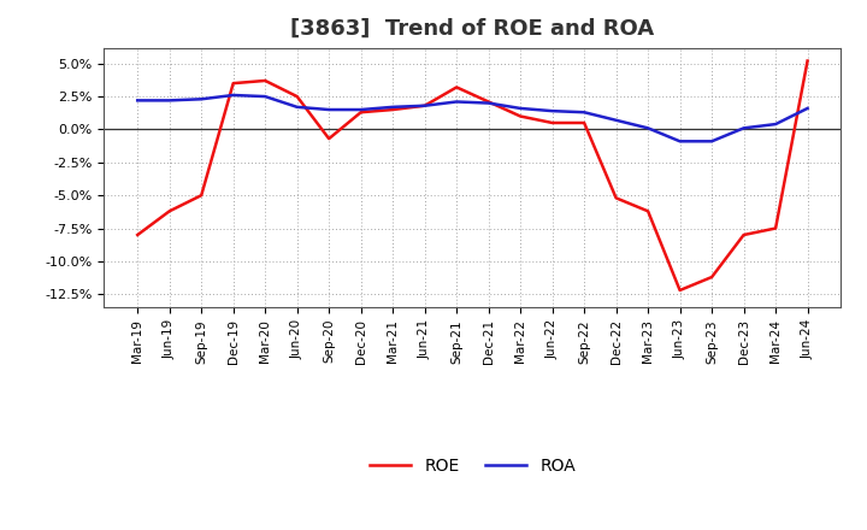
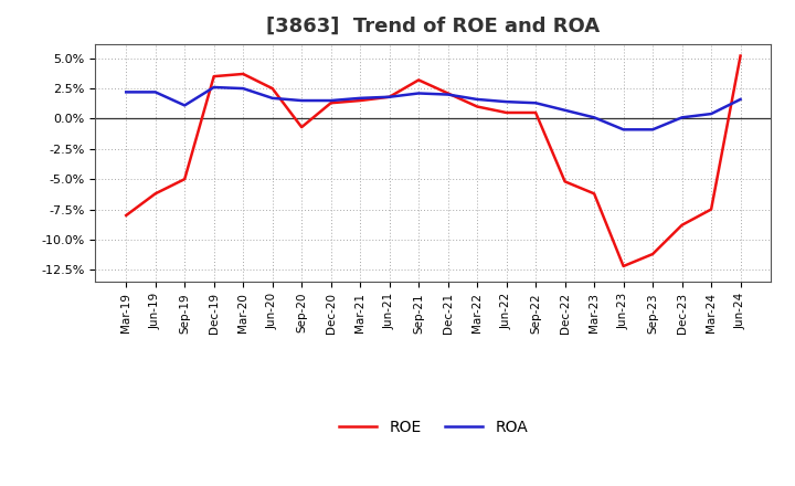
ROA/Sep-19: 2.3% -> 1.1%
ROE/Dec-23: -8.0% -> -8.8%
